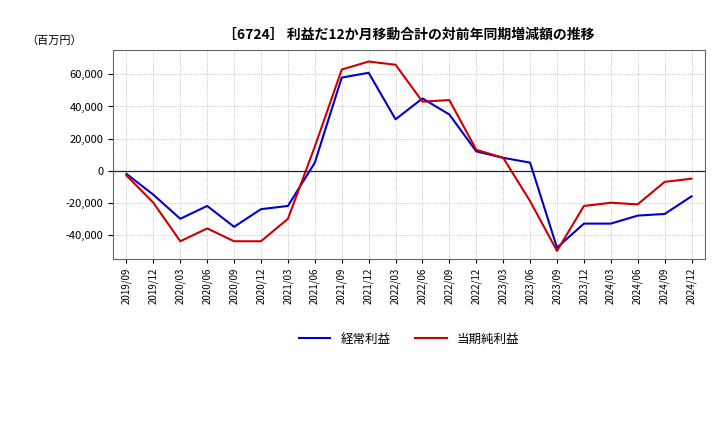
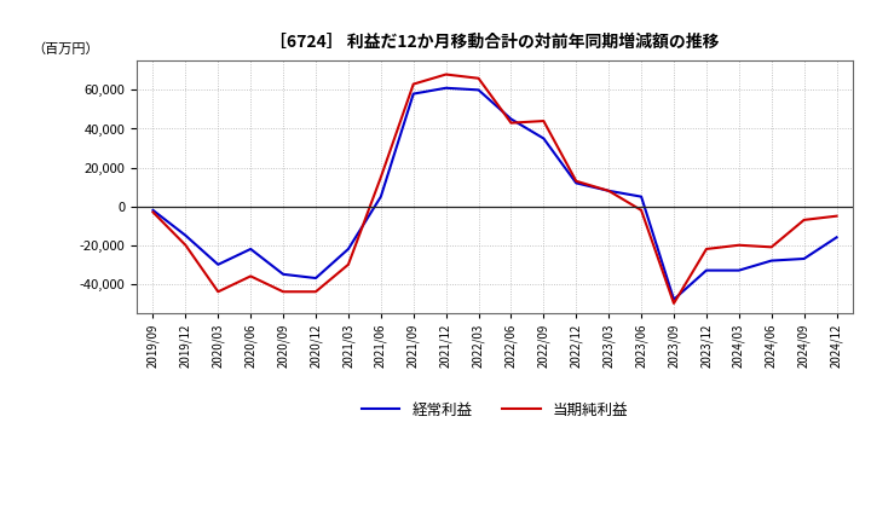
経常利益/2020/12: -24,000 -> -37,000
経常利益/2022/03: 32,000 -> 60,000
当期純利益/2023/06: -19,000 -> -2,000
